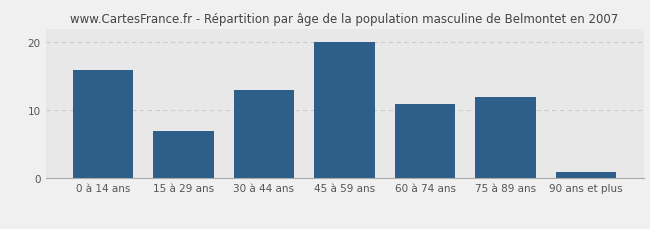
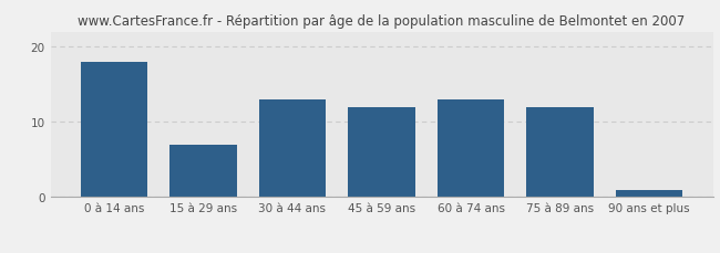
0 à 14 ans: 16 -> 18
45 à 59 ans: 20 -> 12
60 à 74 ans: 11 -> 13
